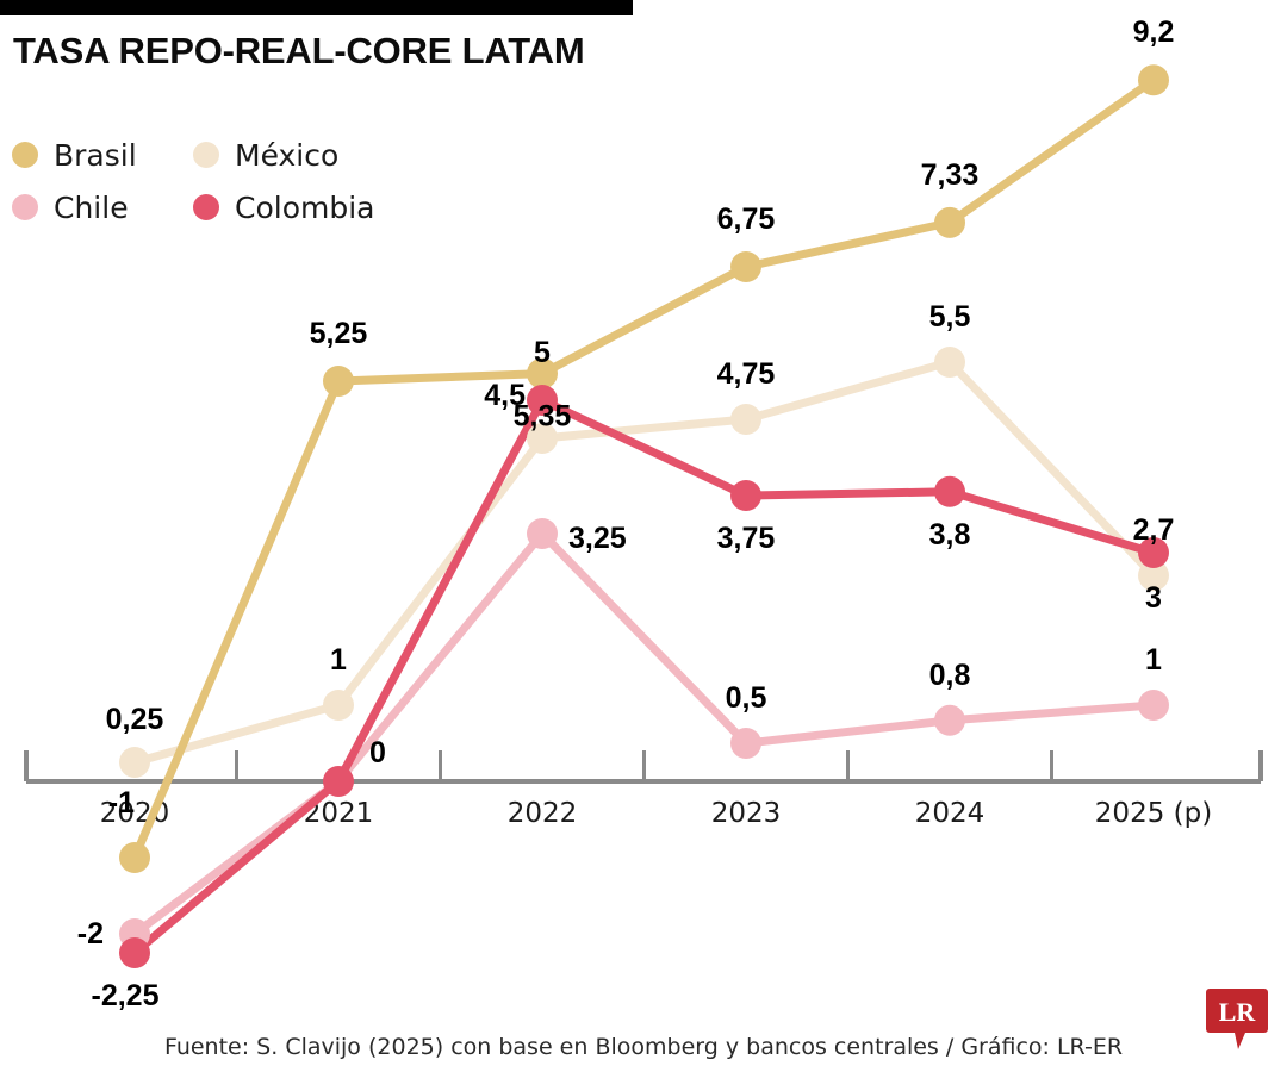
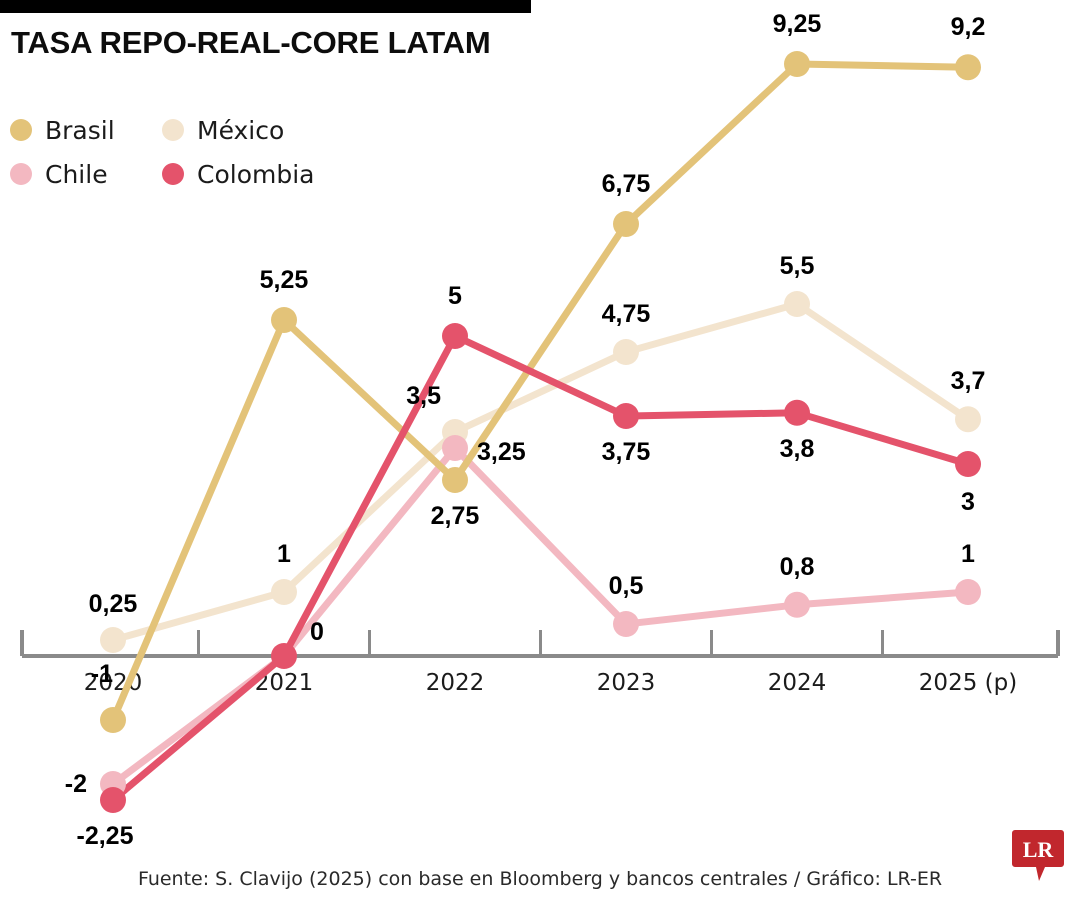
Brasil/2022: 5,35 -> 2,75
México/2022: 4,5 -> 3,5
Brasil/2024: 7,33 -> 9,25
México/2025 (p): 2,7 -> 3,7
